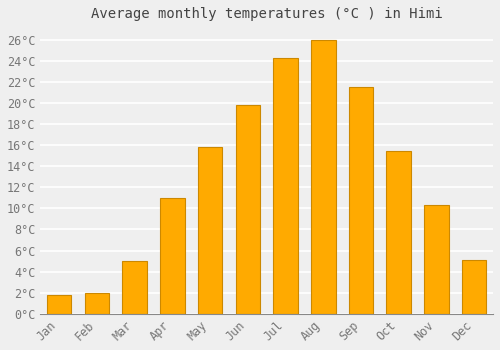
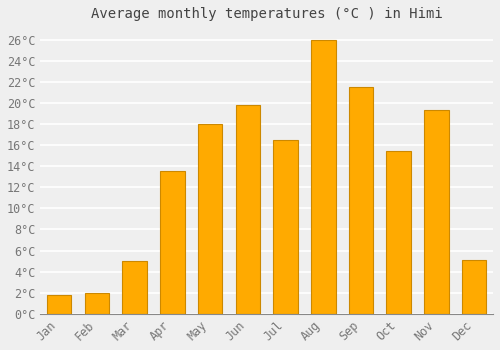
Apr: 11.0°C -> 13.5°C
May: 15.8°C -> 18.0°C
Jul: 24.3°C -> 16.5°C
Nov: 10.3°C -> 19.3°C
